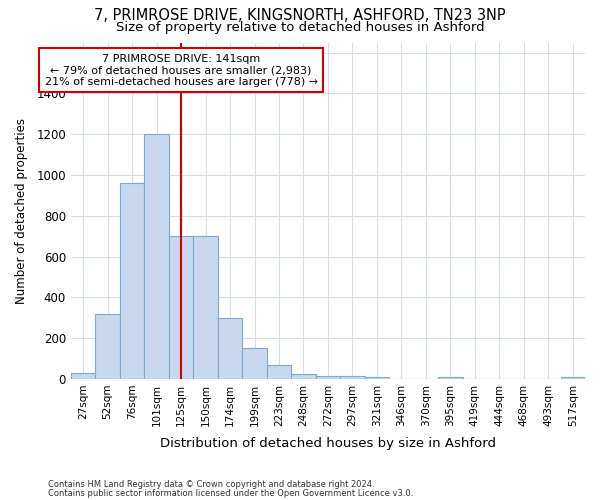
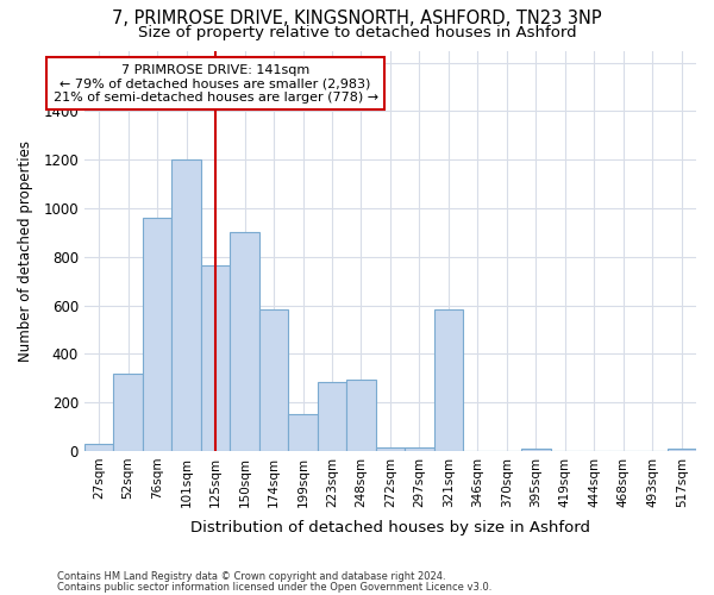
125sqm: 700 -> 765
150sqm: 700 -> 900
174sqm: 300 -> 585
223sqm: 70 -> 285
248sqm: 25 -> 295
321sqm: 10 -> 585
